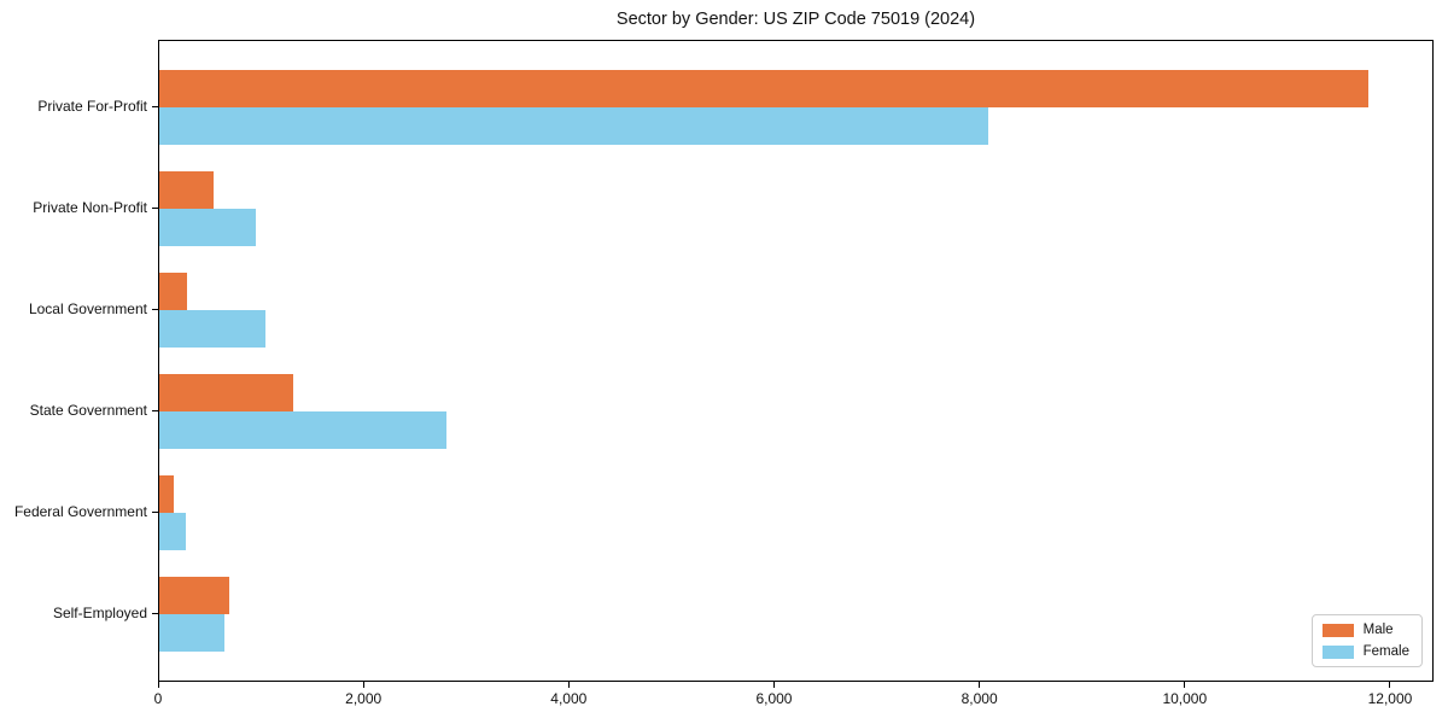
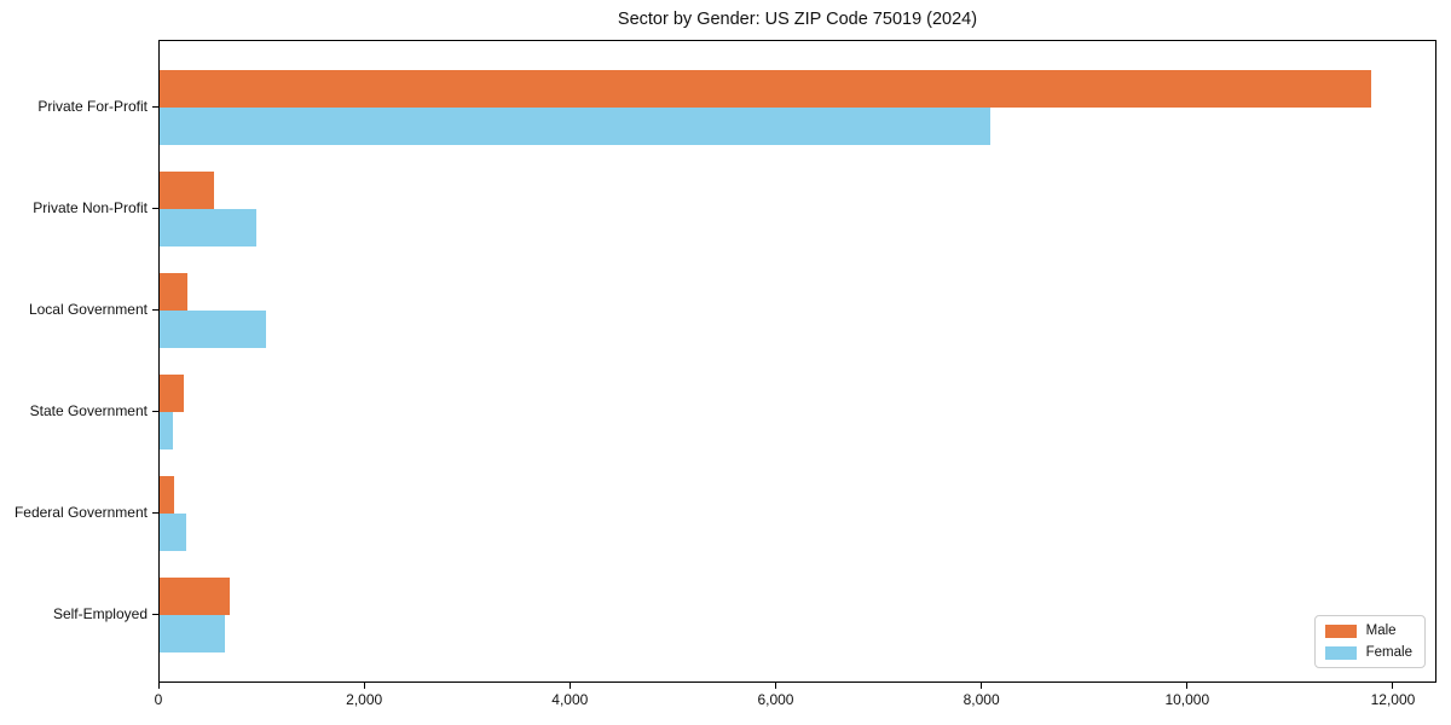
Male/State Government: 1300 -> 200
Female/State Government: 2800 -> 100
